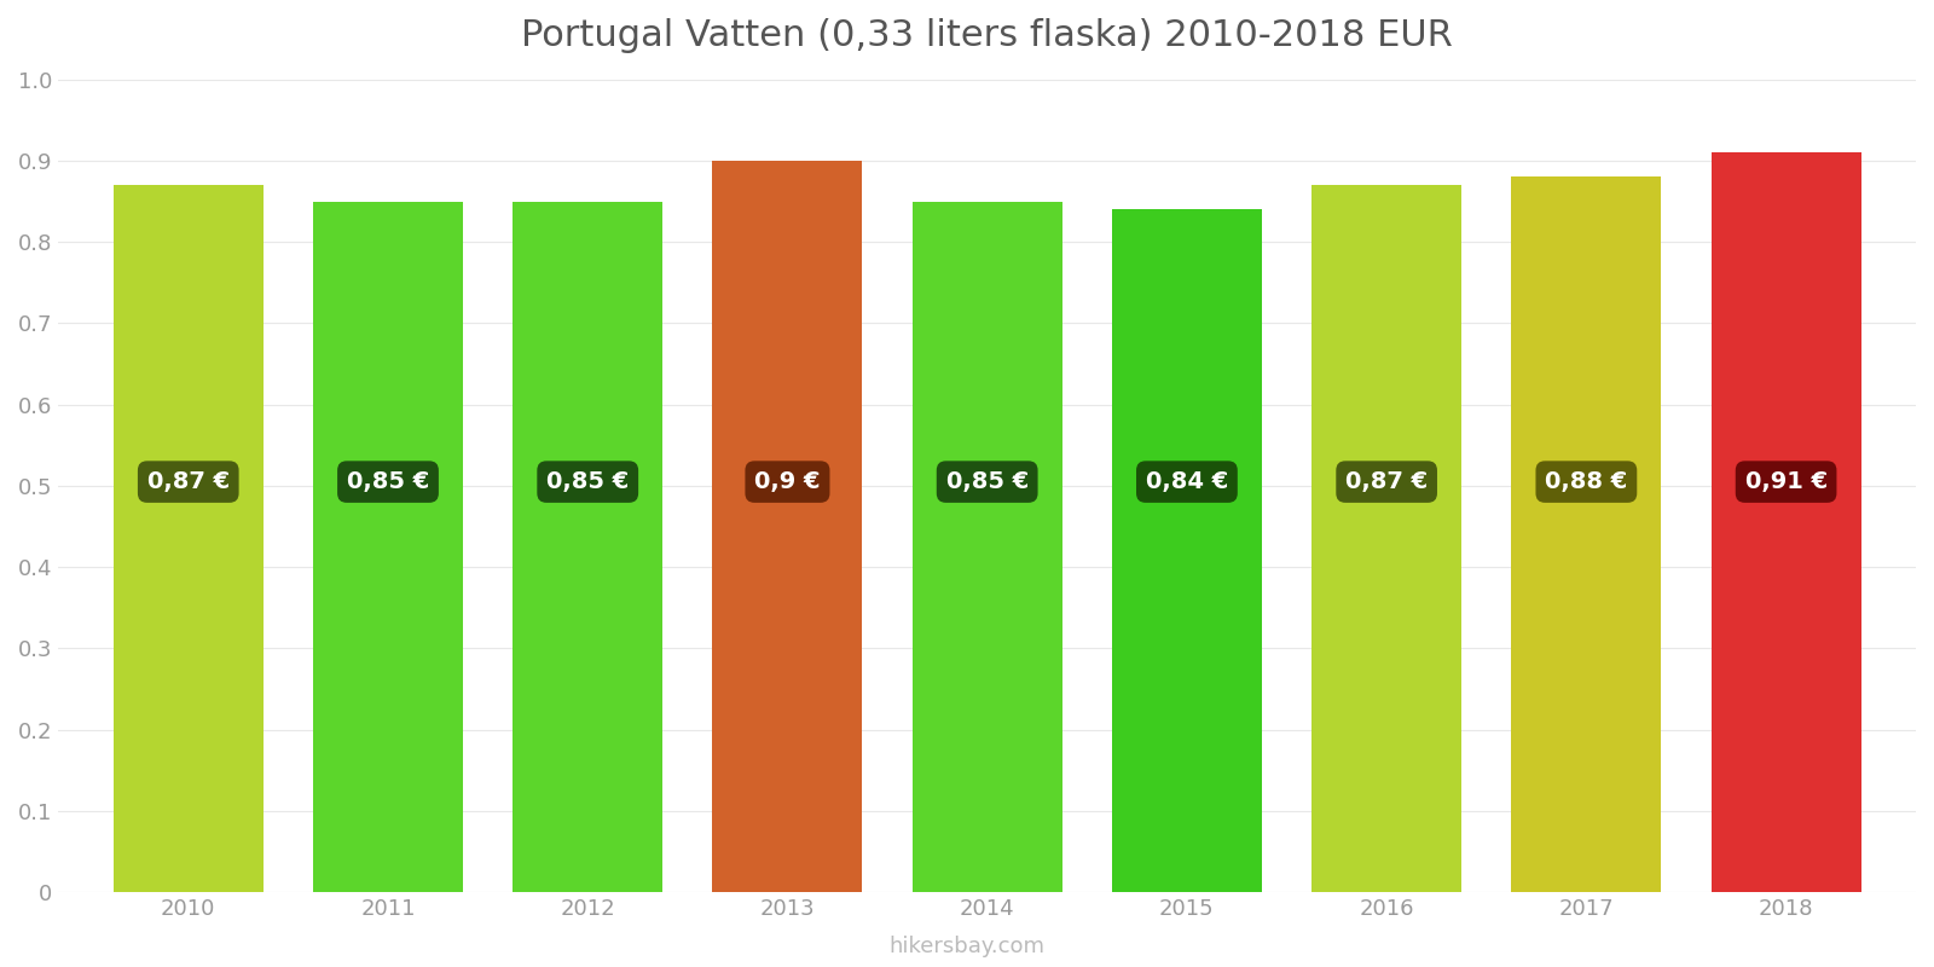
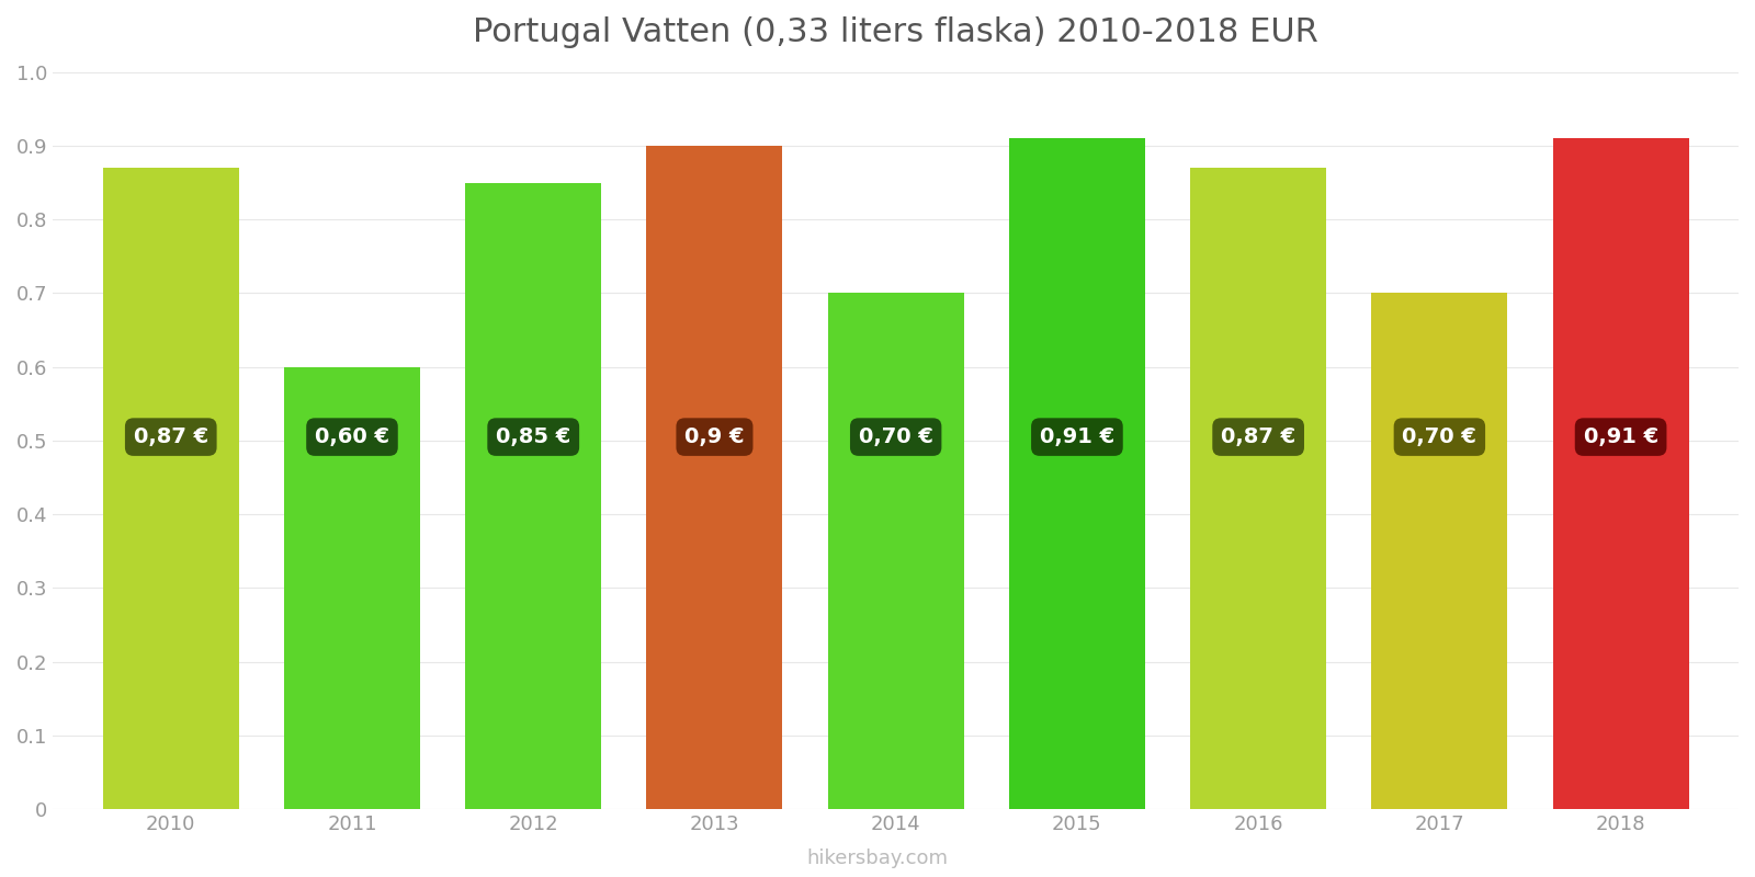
2011: 0,85 -> 0,60
2014: 0,85 -> 0,70
2015: 0,84 -> 0,91
2017: 0,88 -> 0,70
